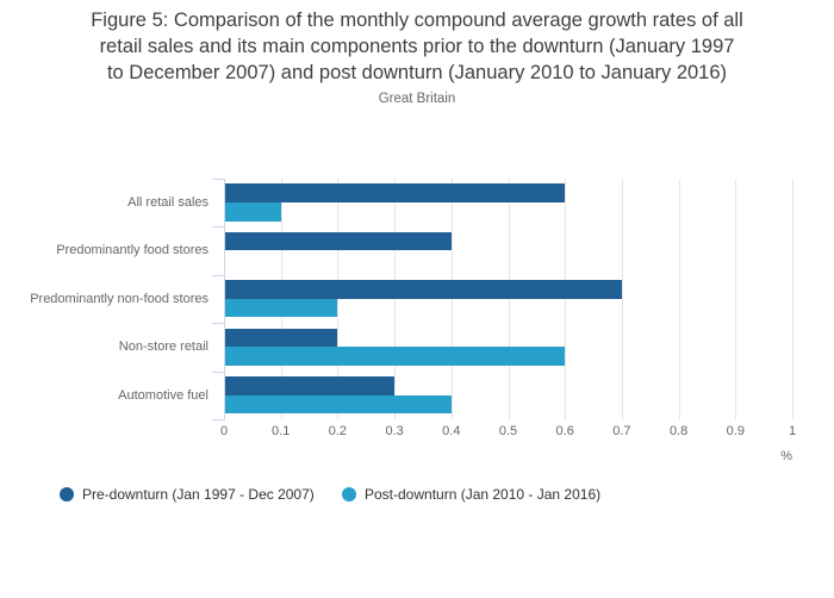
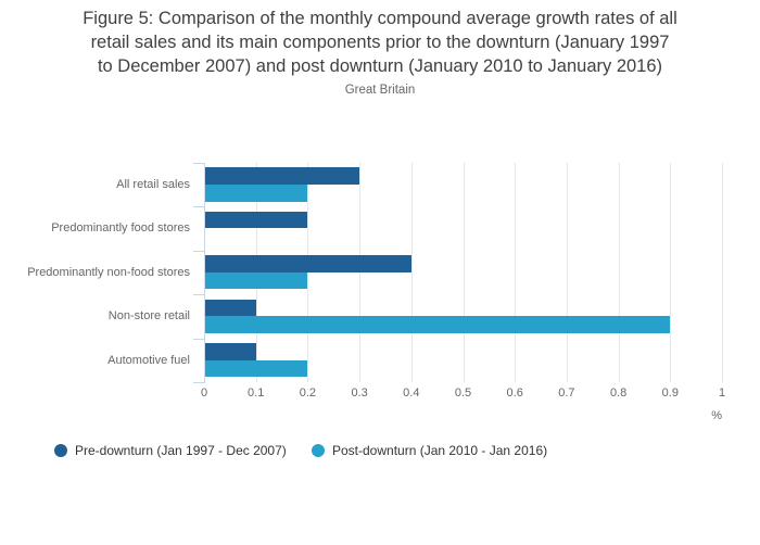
Pre-downturn (Jan 1997 - Dec 2007)/All retail sales: 0.6 -> 0.3
Post-downturn (Jan 2010 - Jan 2016)/All retail sales: 0.1 -> 0.2
Pre-downturn (Jan 1997 - Dec 2007)/Predominantly food stores: 0.4 -> 0.2
Pre-downturn (Jan 1997 - Dec 2007)/Predominantly non-food stores: 0.7 -> 0.4
Pre-downturn (Jan 1997 - Dec 2007)/Non-store retail: 0.2 -> 0.1
Post-downturn (Jan 2010 - Jan 2016)/Non-store retail: 0.6 -> 0.9
Pre-downturn (Jan 1997 - Dec 2007)/Automotive fuel: 0.3 -> 0.1
Post-downturn (Jan 2010 - Jan 2016)/Automotive fuel: 0.4 -> 0.2
